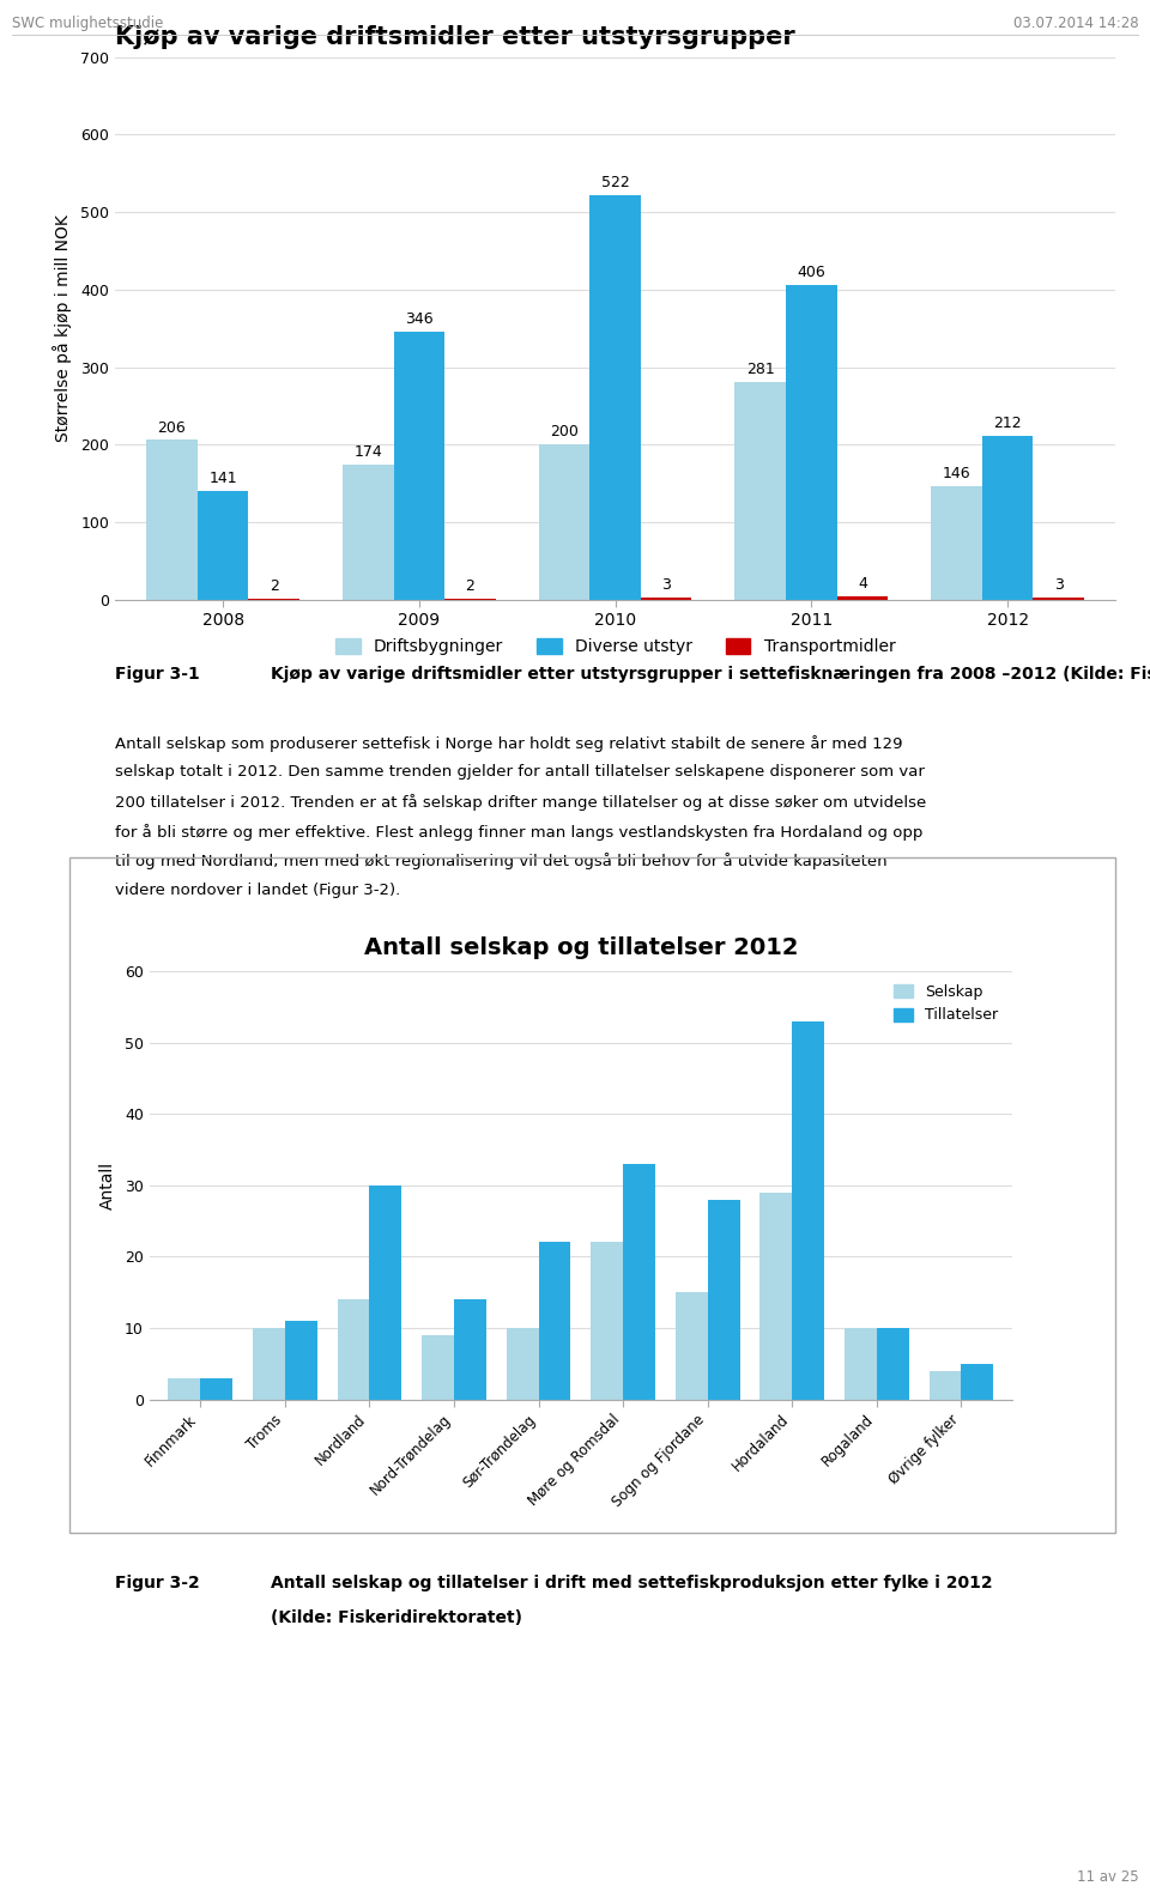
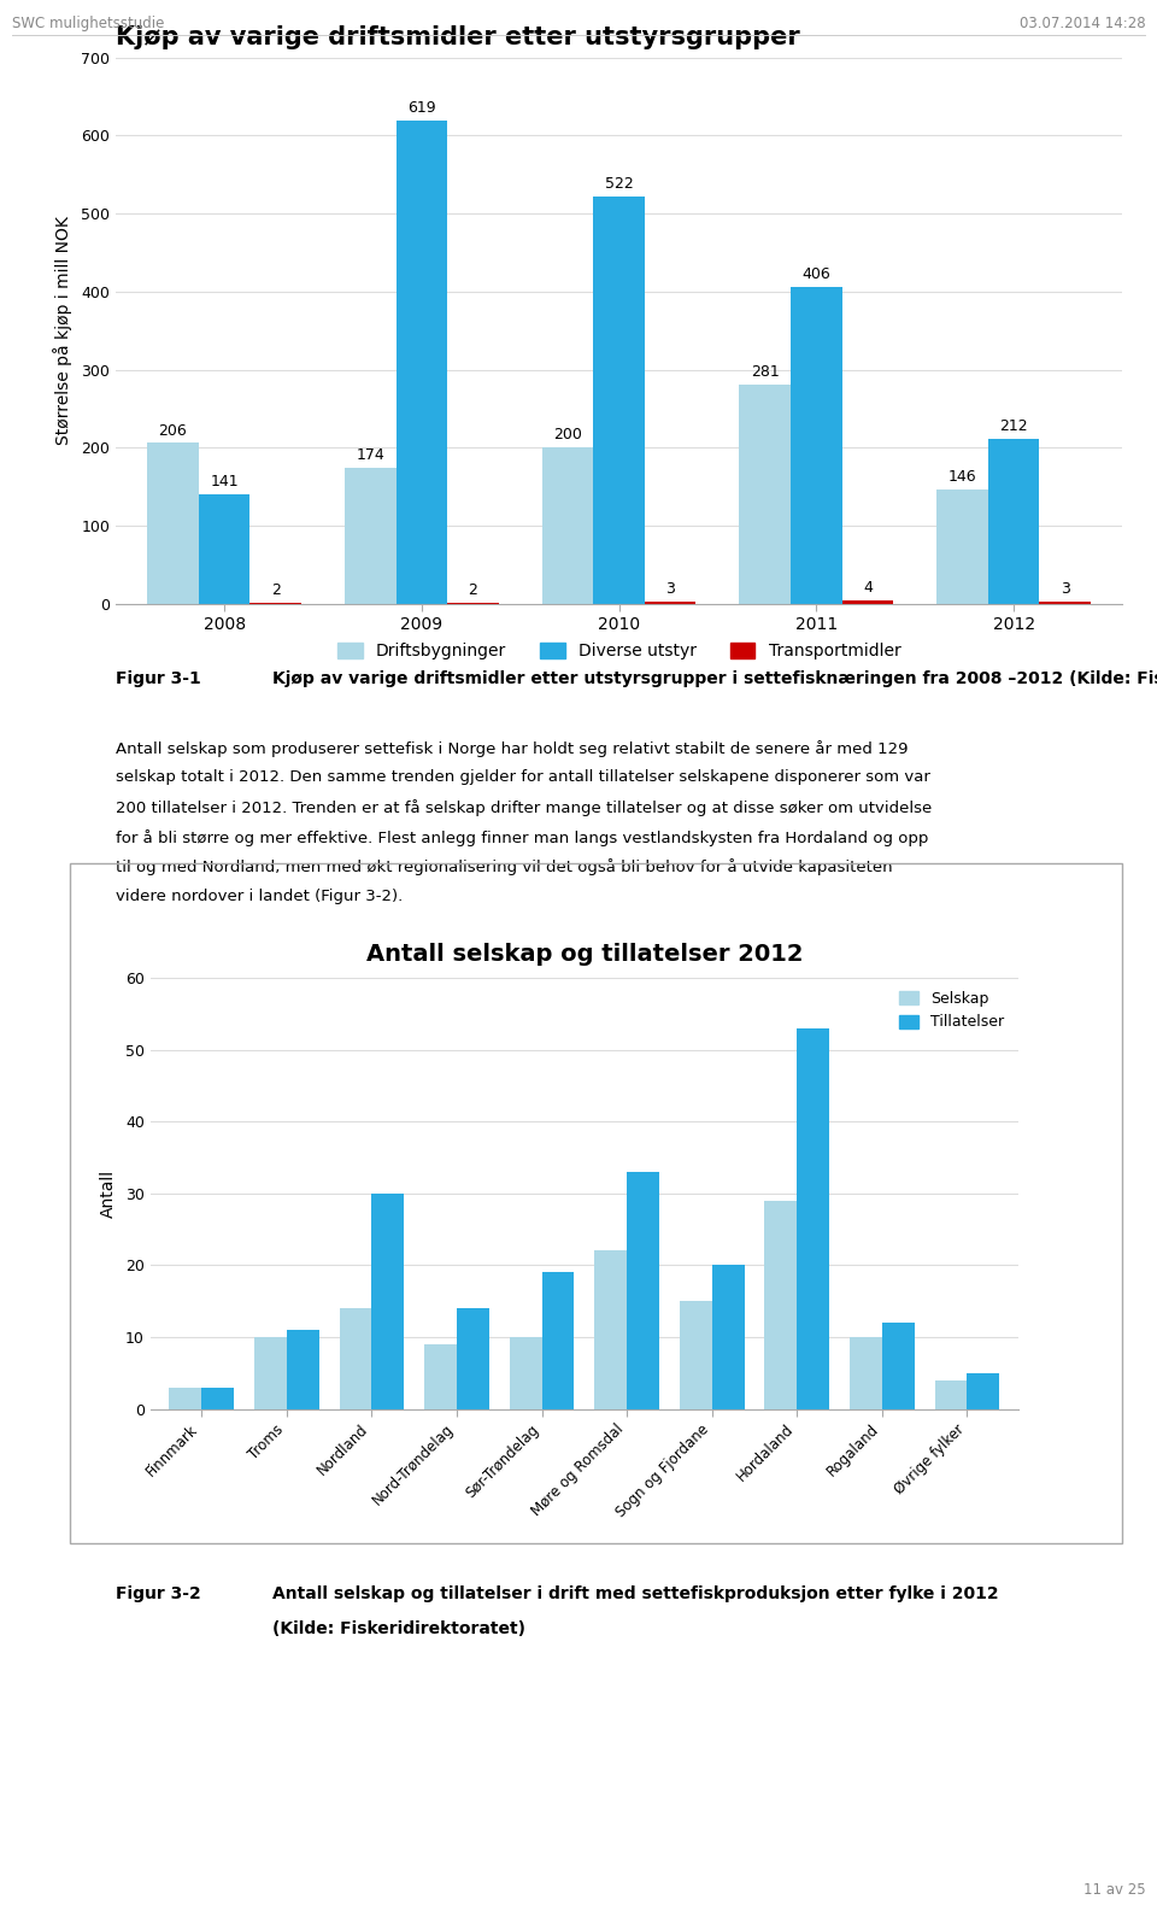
Kjøp av varige driftsmidler etter utstyrsgrupper/Diverse utstyr/2009: 346 -> 619
Antall selskap og tillatelser 2012/Tillatelser/Sør-Trøndelag: 22 -> 19
Antall selskap og tillatelser 2012/Tillatelser/Sogn og Fjordane: 28 -> 20
Antall selskap og tillatelser 2012/Tillatelser/Rogaland: 10 -> 12
